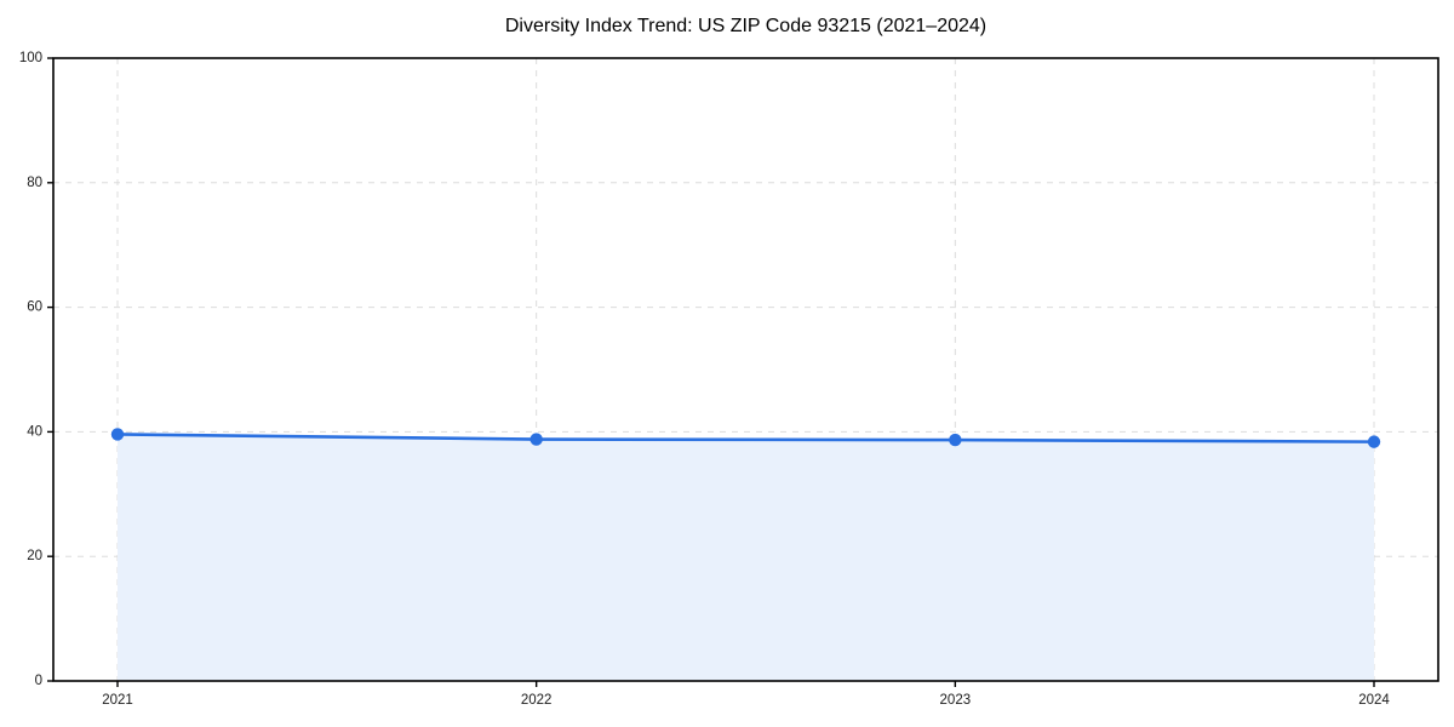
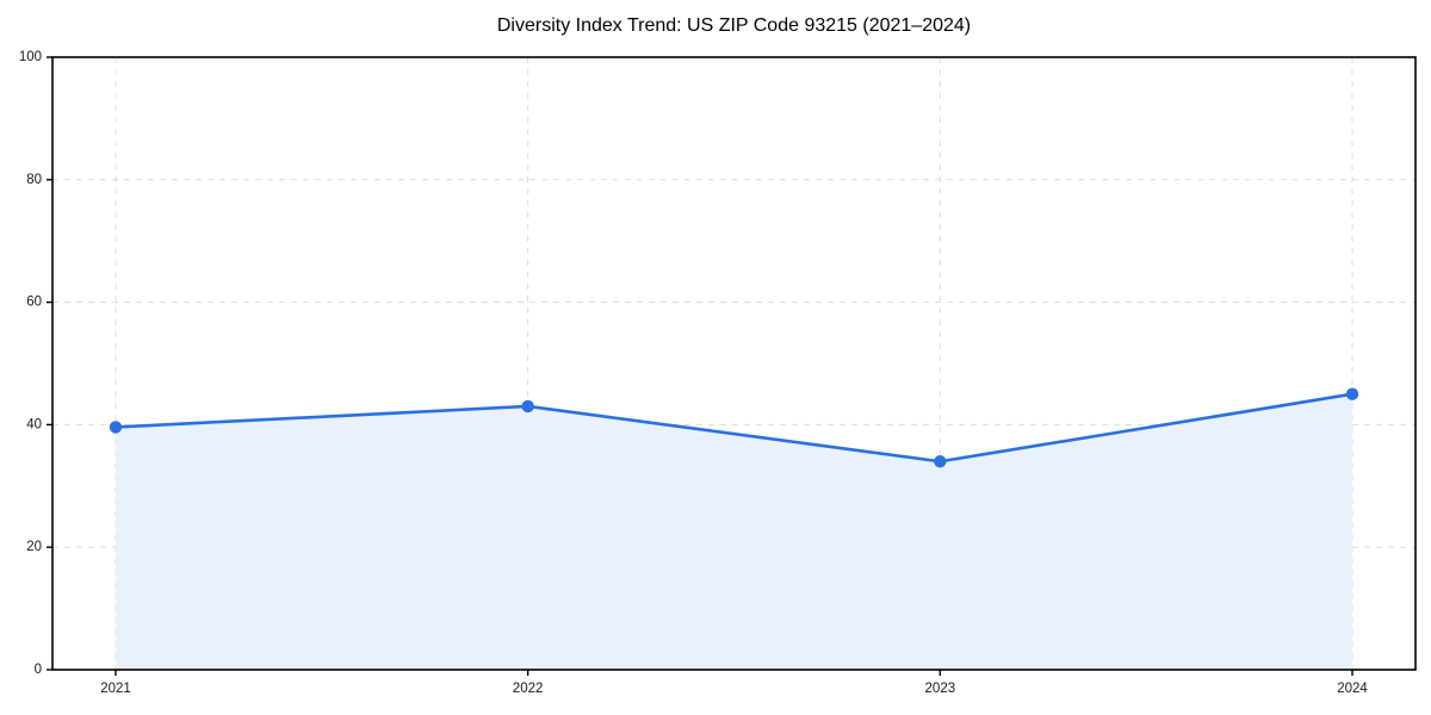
2022: 39 -> 43
2023: 39 -> 34
2024: 38 -> 45
